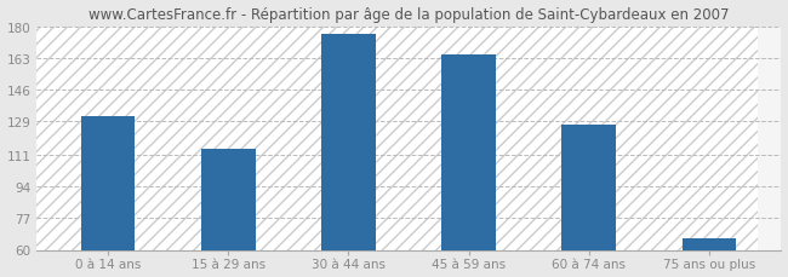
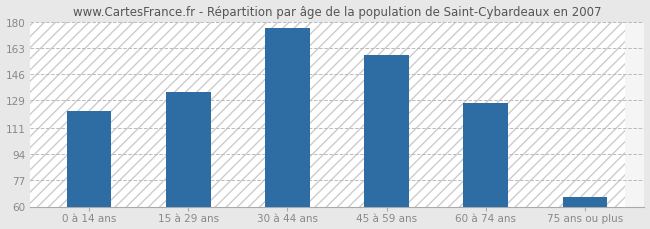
0 à 14 ans: 132 -> 122
15 à 29 ans: 114 -> 134
45 à 59 ans: 165 -> 158
